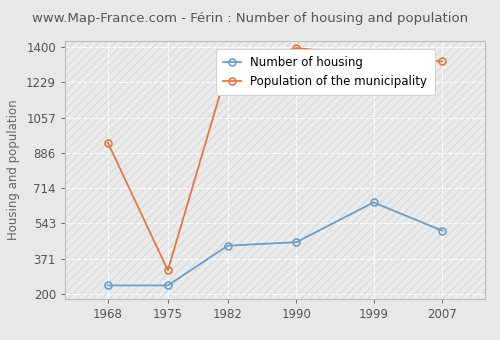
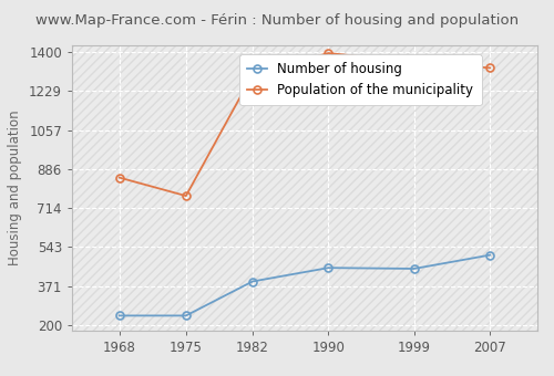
Population of the municipality/1968: 935 -> 848
Population of the municipality/1975: 315 -> 768
Number of housing/1982: 435 -> 392
Number of housing/1999: 645 -> 448
